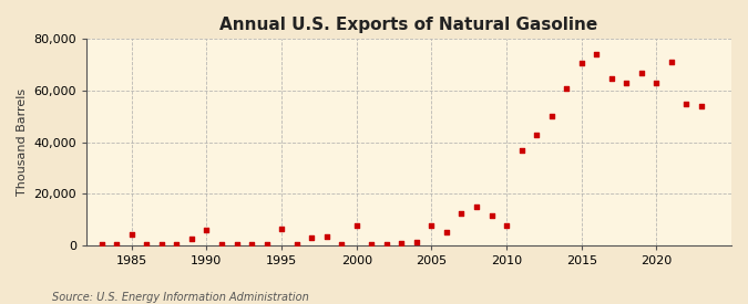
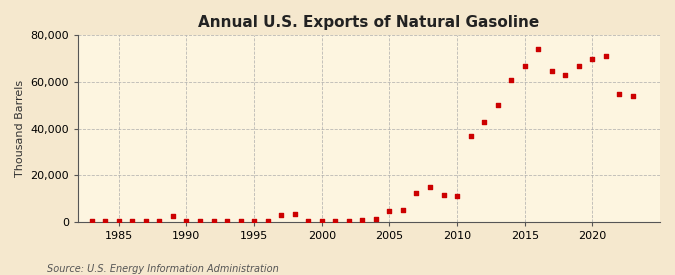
1985: 4,000 -> 200
1990: 6,000 -> 100
1995: 6,500 -> 100
2000: 7,500 -> 200
2005: 7,500 -> 4,500
2010: 7,500 -> 11,000
2015: 70,500 -> 67,000
2020: 63,000 -> 70,000
